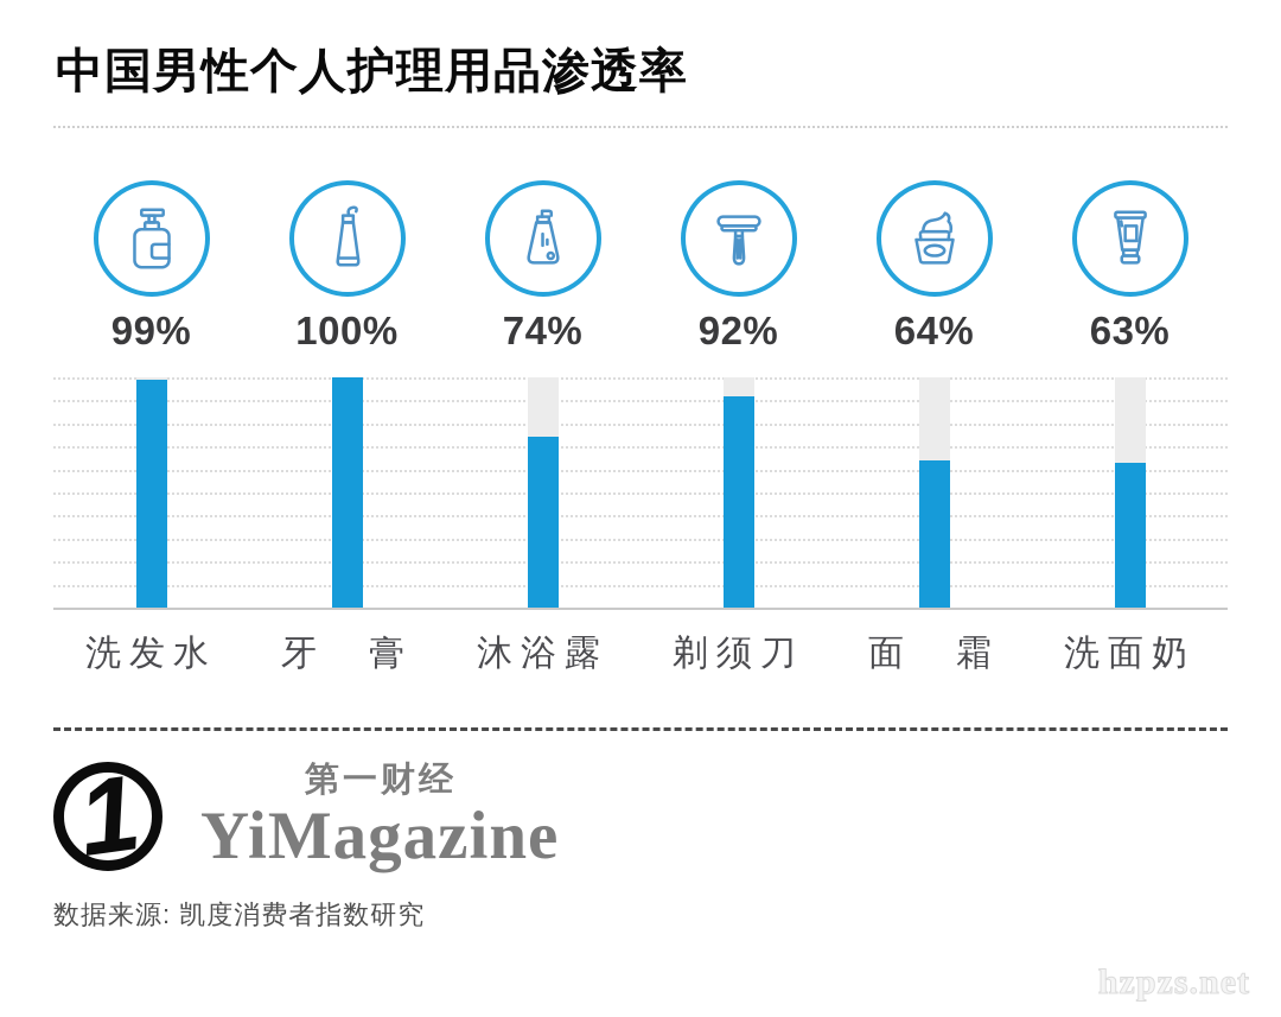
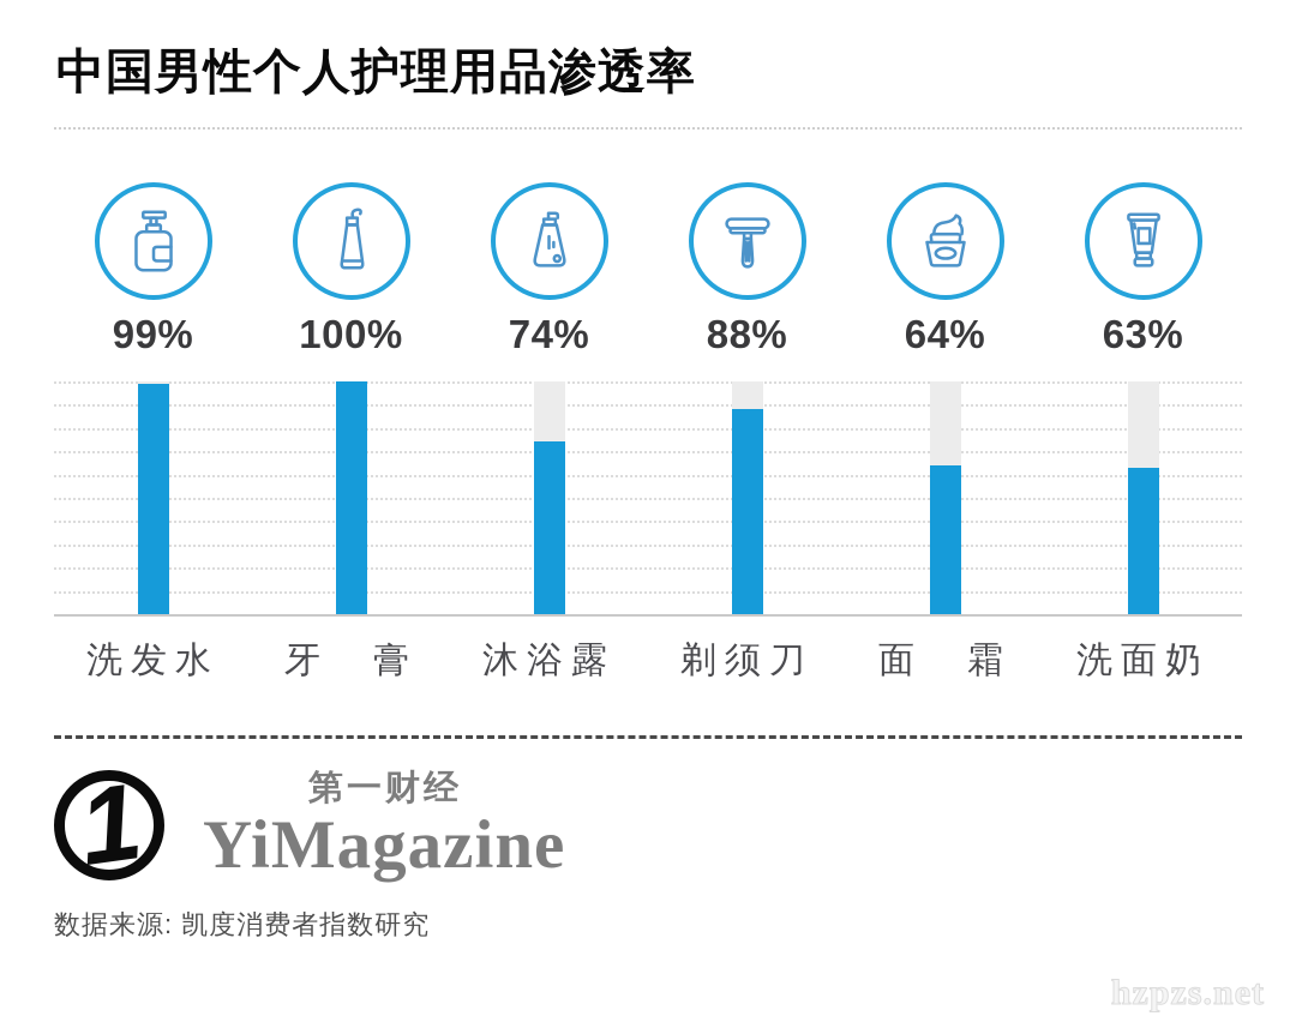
剃须刀: 92% -> 88%
